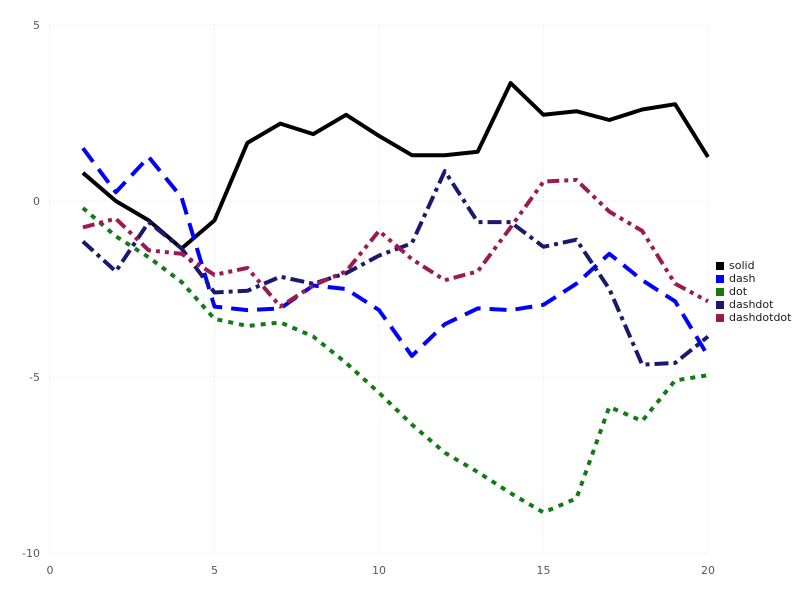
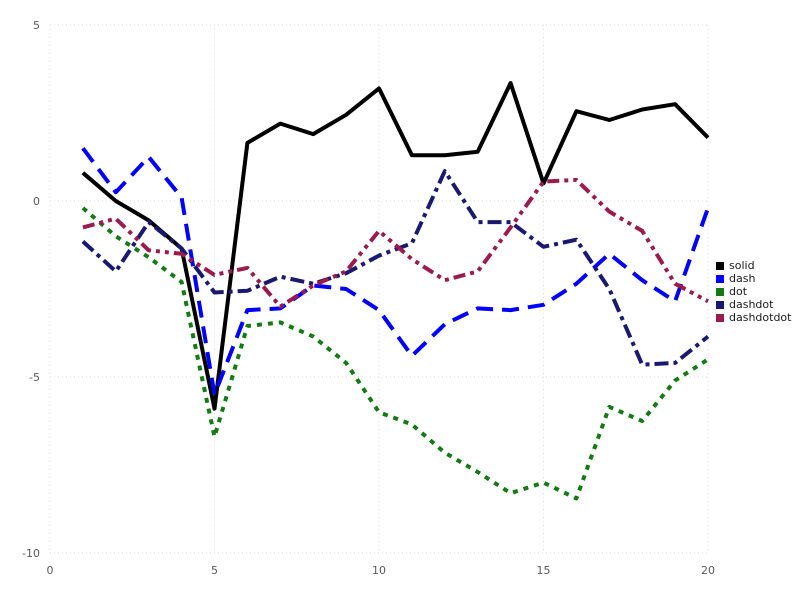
solid/5: -0.6 -> -5.9
dash/5: -3.0 -> -5.5
dot/5: -3.4 -> -6.7
solid/10: 1.9 -> 3.2
dot/10: -5.5 -> -6.0
solid/15: 2.5 -> 0.5
dot/15: -8.8 -> -8.0
solid/20: 1.2 -> 1.8
dash/20: -4.4 -> -0.2
dot/20: -5.0 -> -4.5
